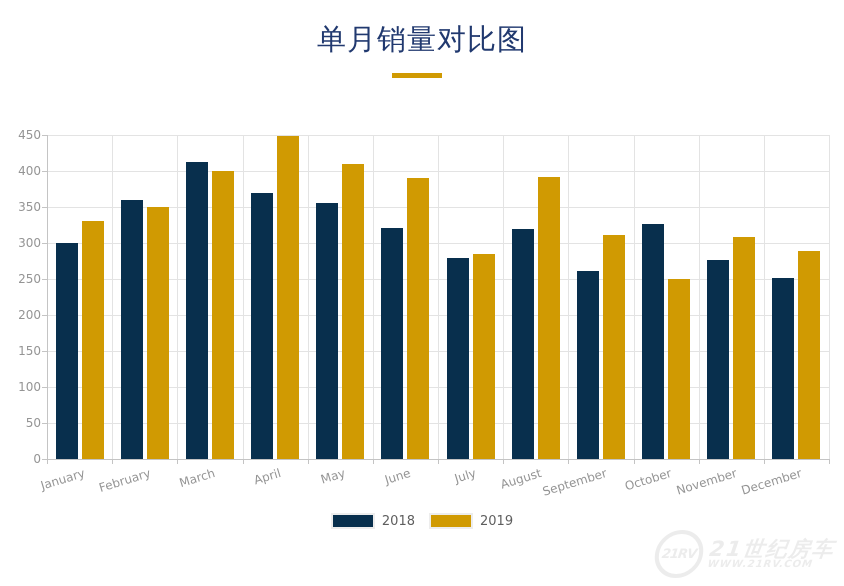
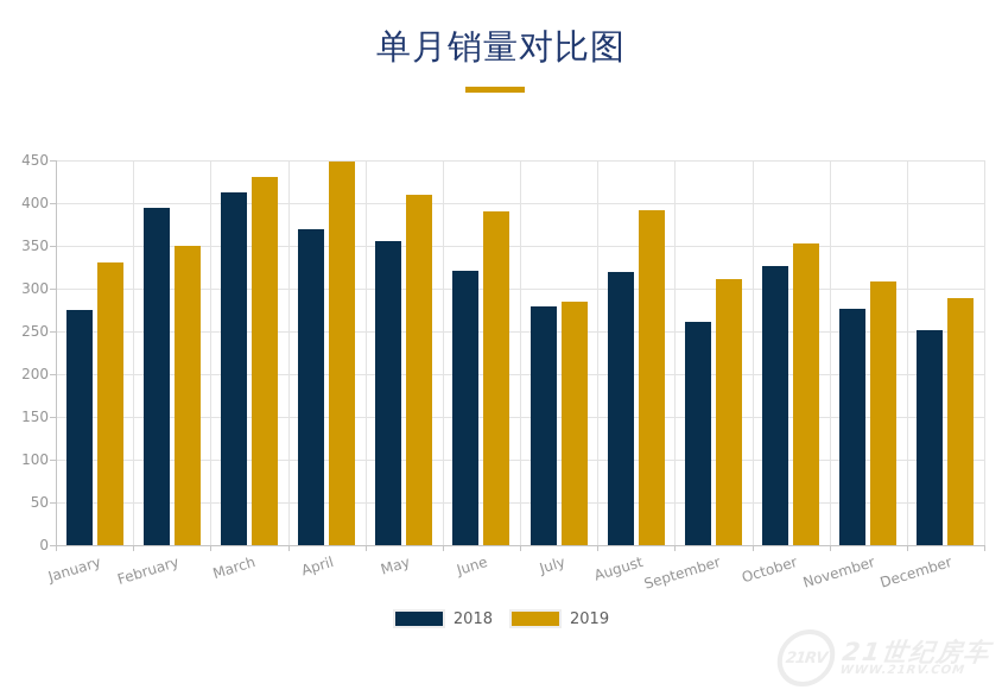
2018/January: 300 -> 280
2018/February: 360 -> 400
2019/March: 400 -> 430
2019/October: 250 -> 350
